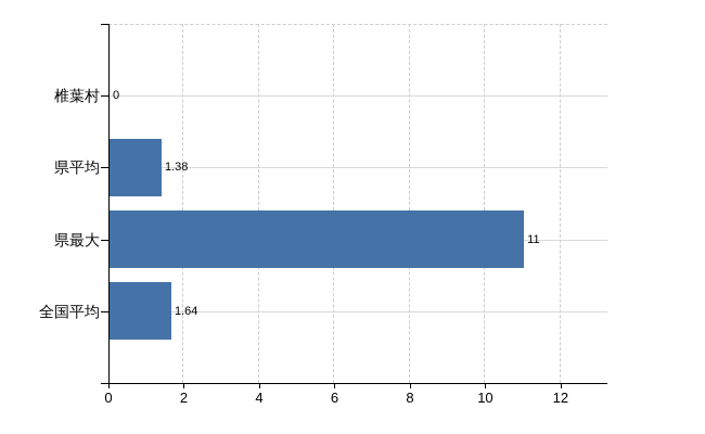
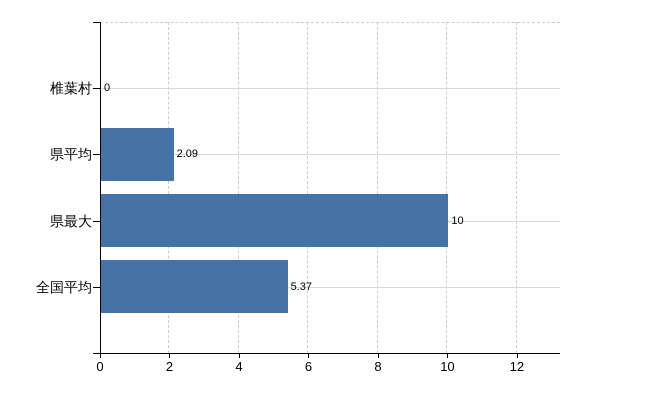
県平均: 1.38 -> 2.09
県最大: 11 -> 10
全国平均: 1.64 -> 5.37
